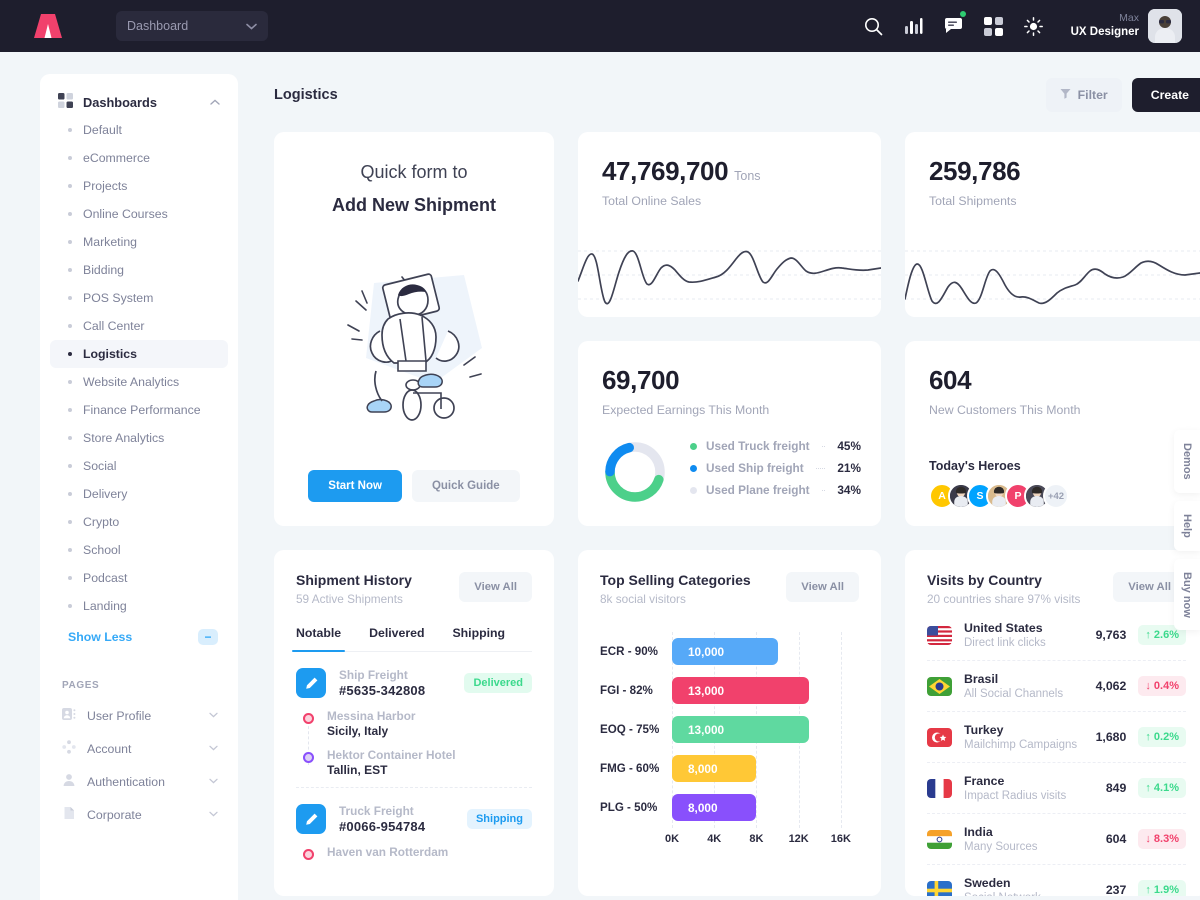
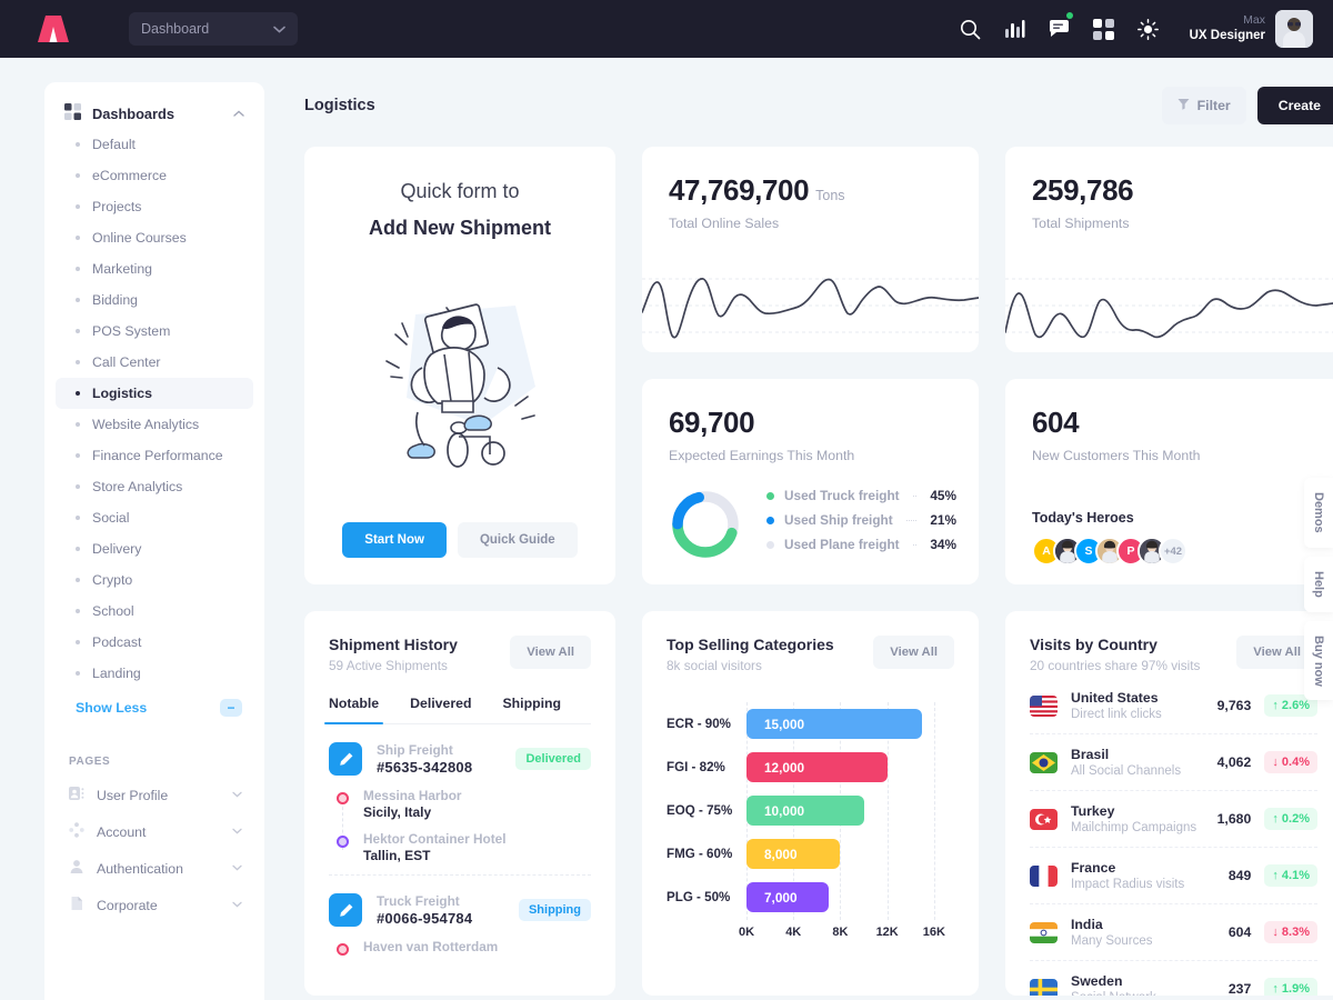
ECR - 90%: 10,000 -> 15,000
FGI - 82%: 13,000 -> 12,000
EOQ - 75%: 13,000 -> 10,000
PLG - 50%: 8,000 -> 7,000
